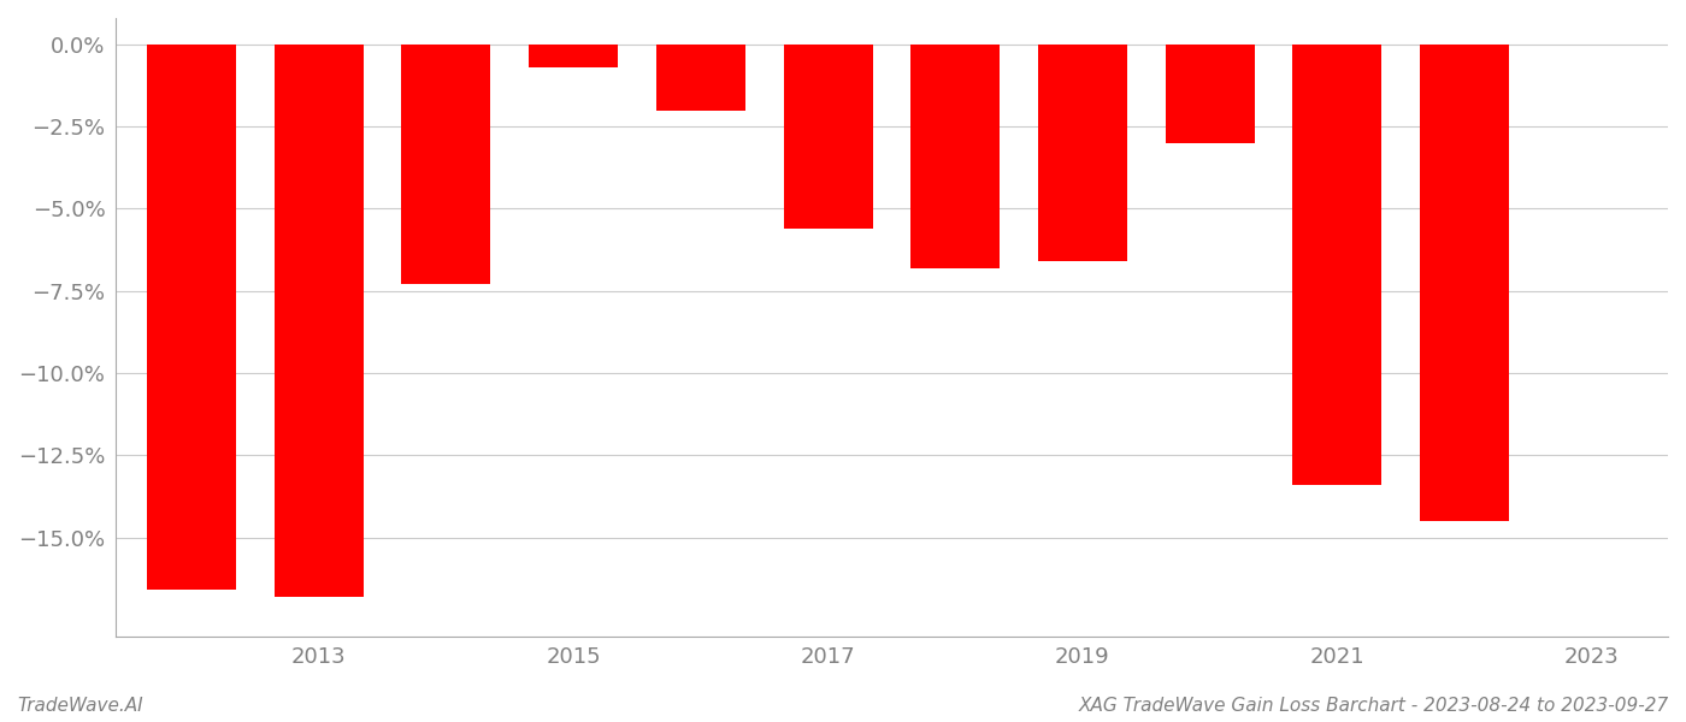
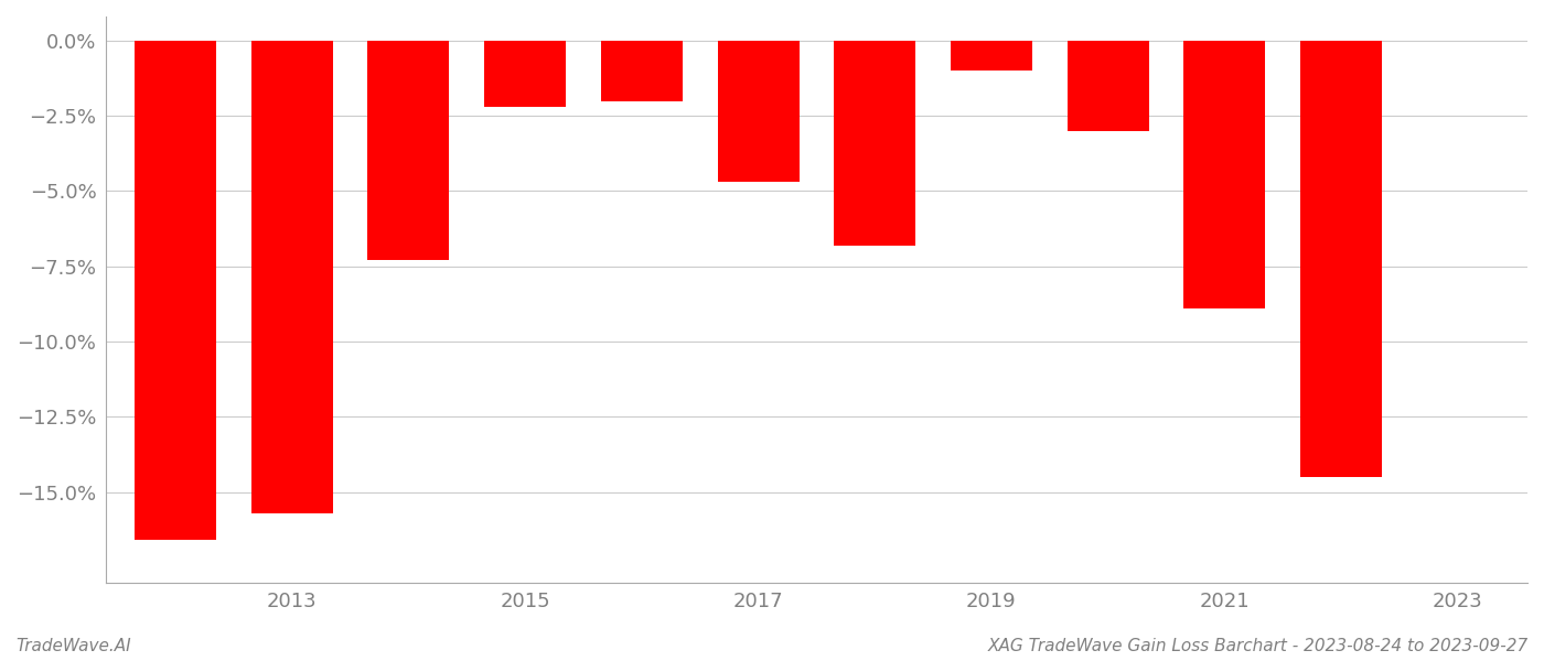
2013: -16.8% -> -15.7%
2015: -0.7% -> -2.2%
2017: -5.6% -> -4.7%
2019: -6.6% -> -1.0%
2021: -13.4% -> -8.9%
